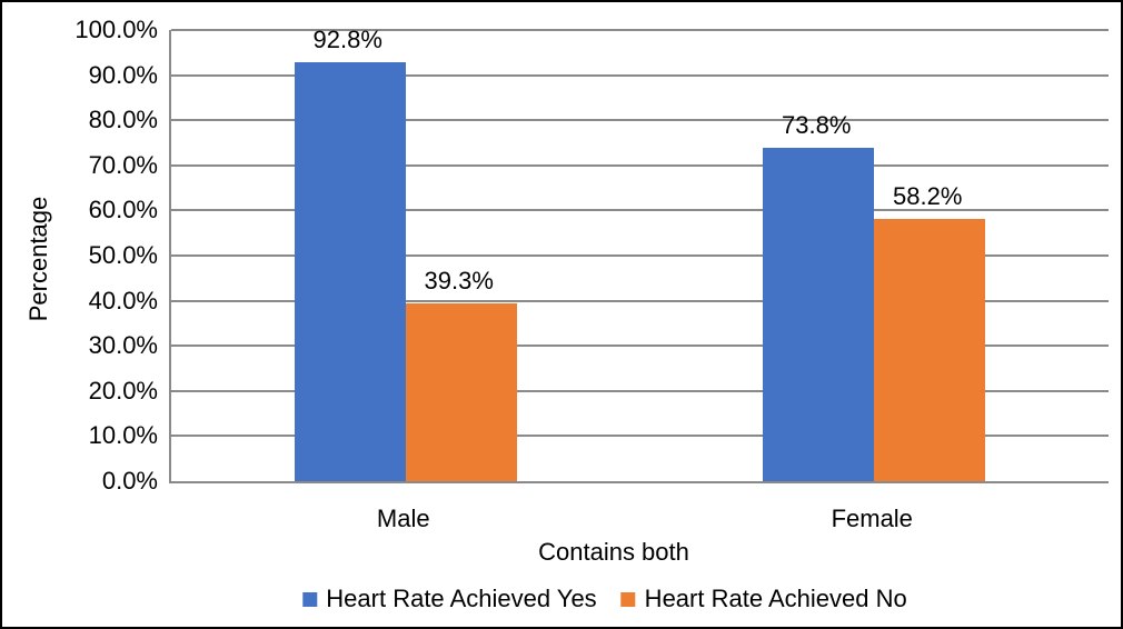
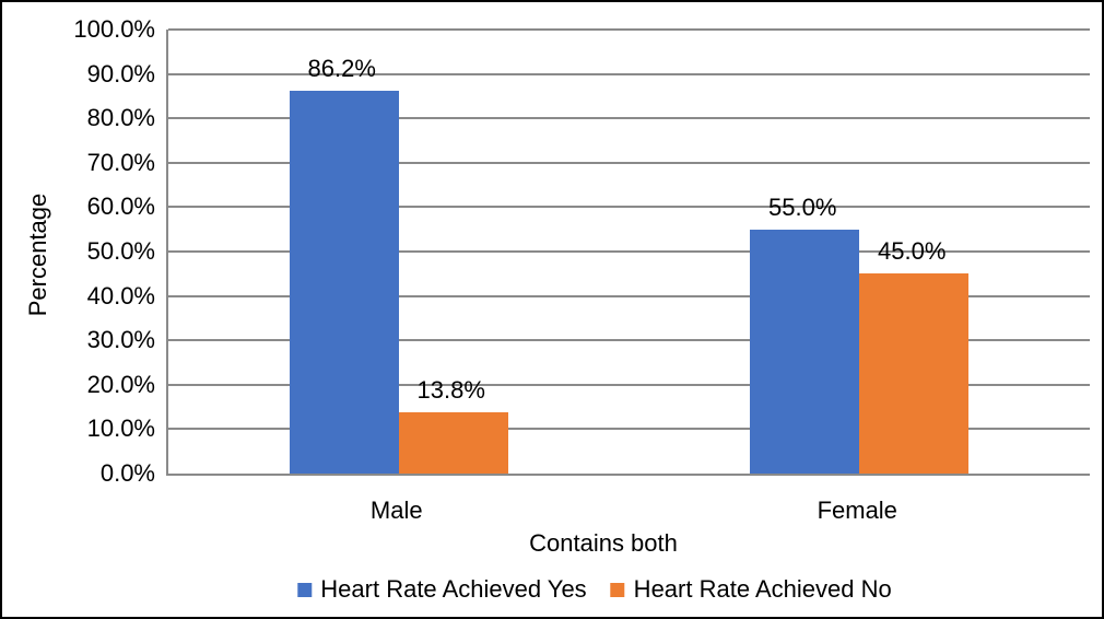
Heart Rate Achieved Yes/Male: 92.8% -> 86.2%
Heart Rate Achieved No/Male: 39.3% -> 13.8%
Heart Rate Achieved Yes/Female: 73.8% -> 55.0%
Heart Rate Achieved No/Female: 58.2% -> 45.0%
